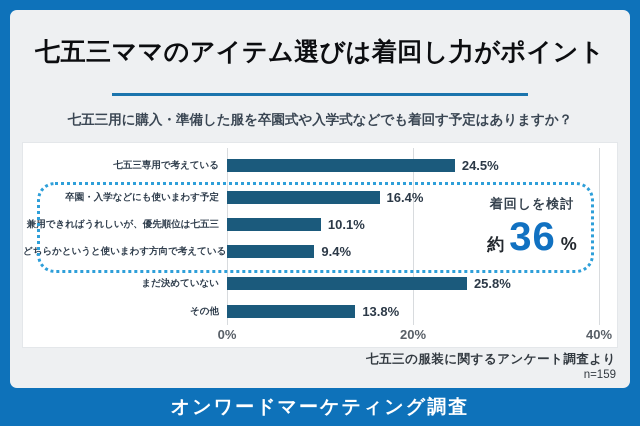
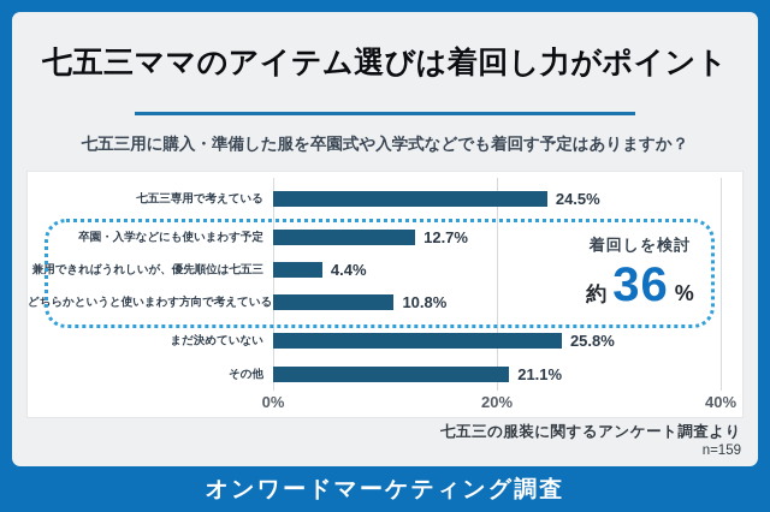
卒園・入学などにも使いまわす予定: 16.4% -> 12.7%
兼用できればうれしいが、優先順位は七五三: 10.1% -> 4.4%
どちらかというと使いまわす方向で考えている: 9.4% -> 10.8%
その他: 13.8% -> 21.1%
